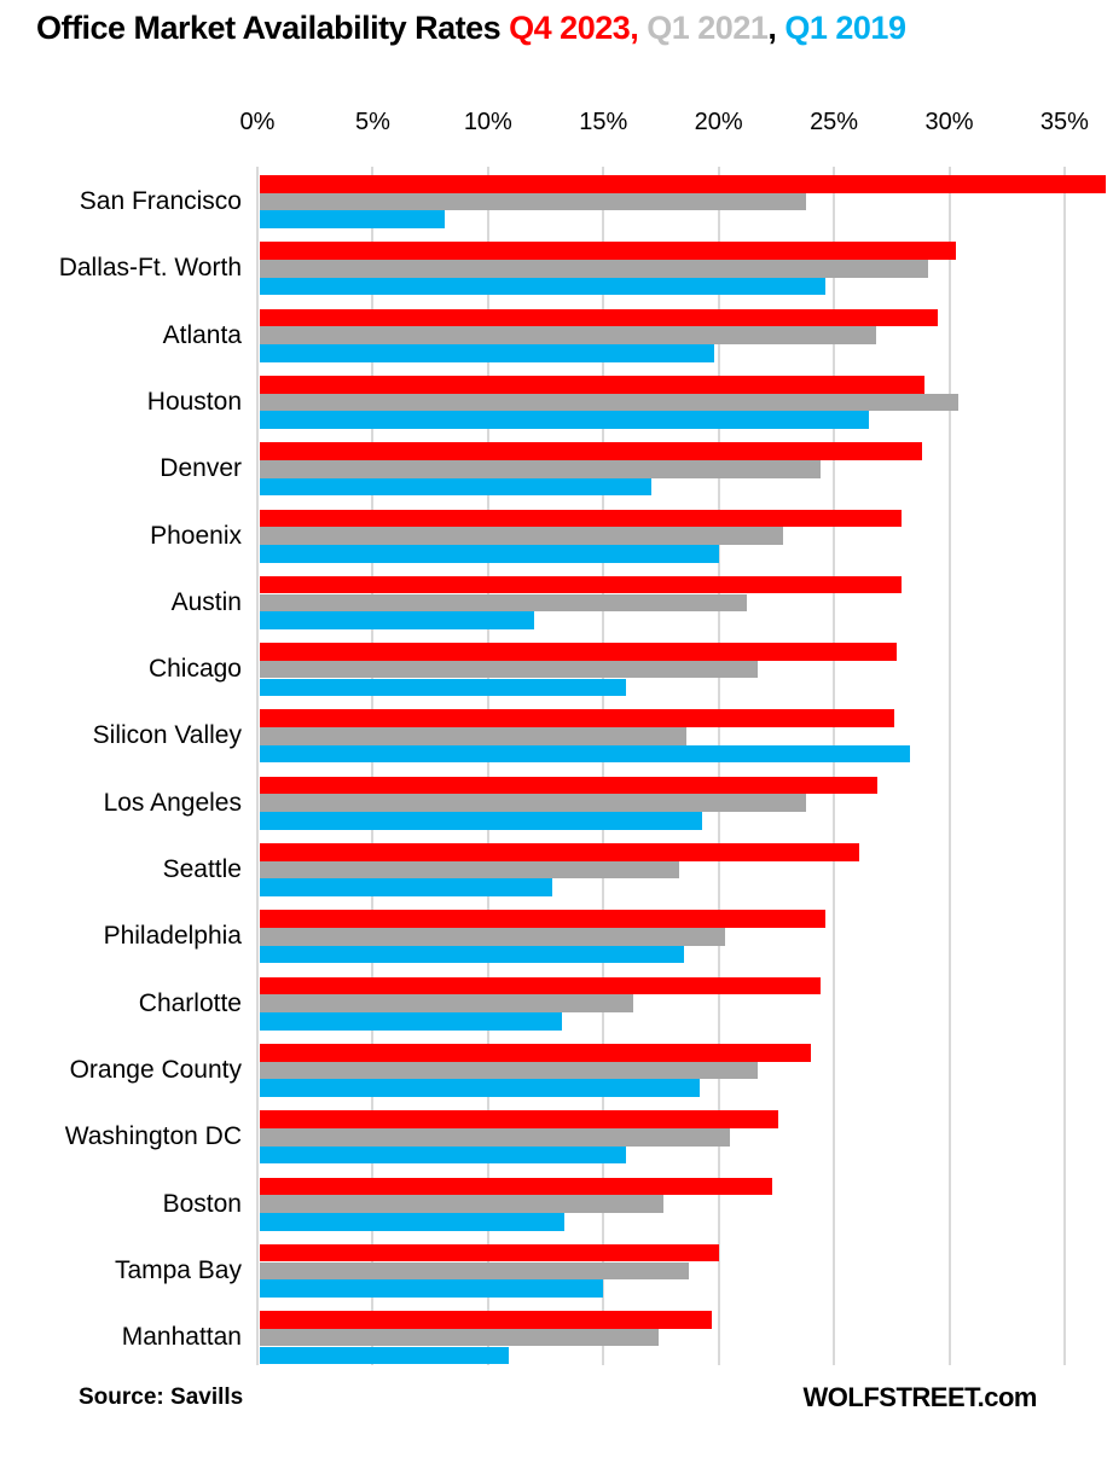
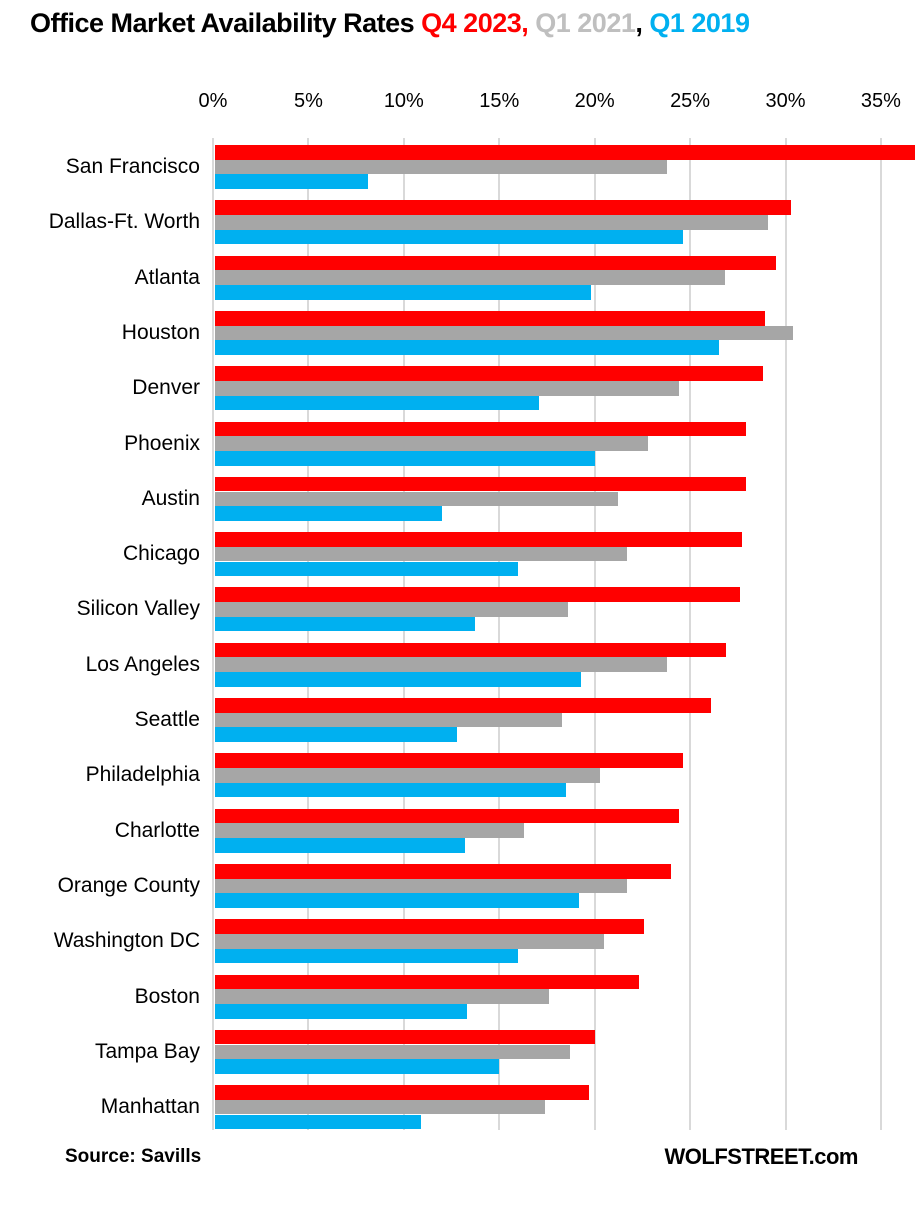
Q1 2019/Silicon Valley: 28.2% -> 13.6%
